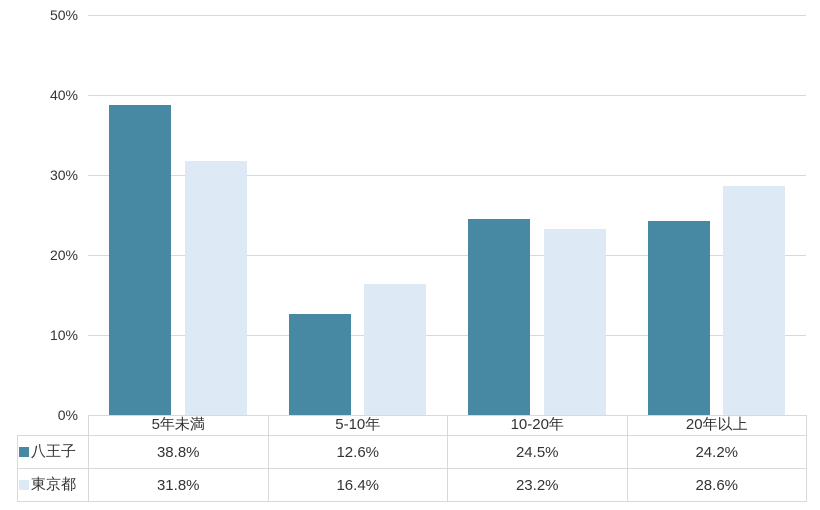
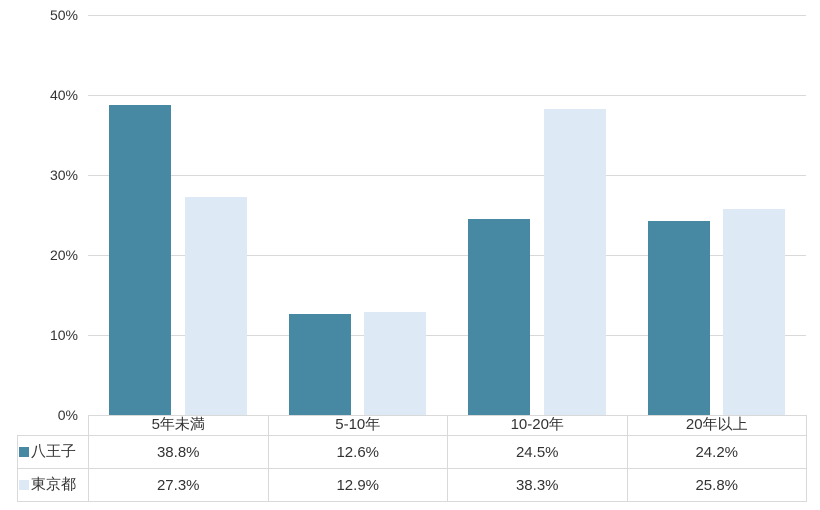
東京都/5年未満: 31.8% -> 27.3%
東京都/5-10年: 16.4% -> 12.9%
東京都/10-20年: 23.2% -> 38.3%
東京都/20年以上: 28.6% -> 25.8%
